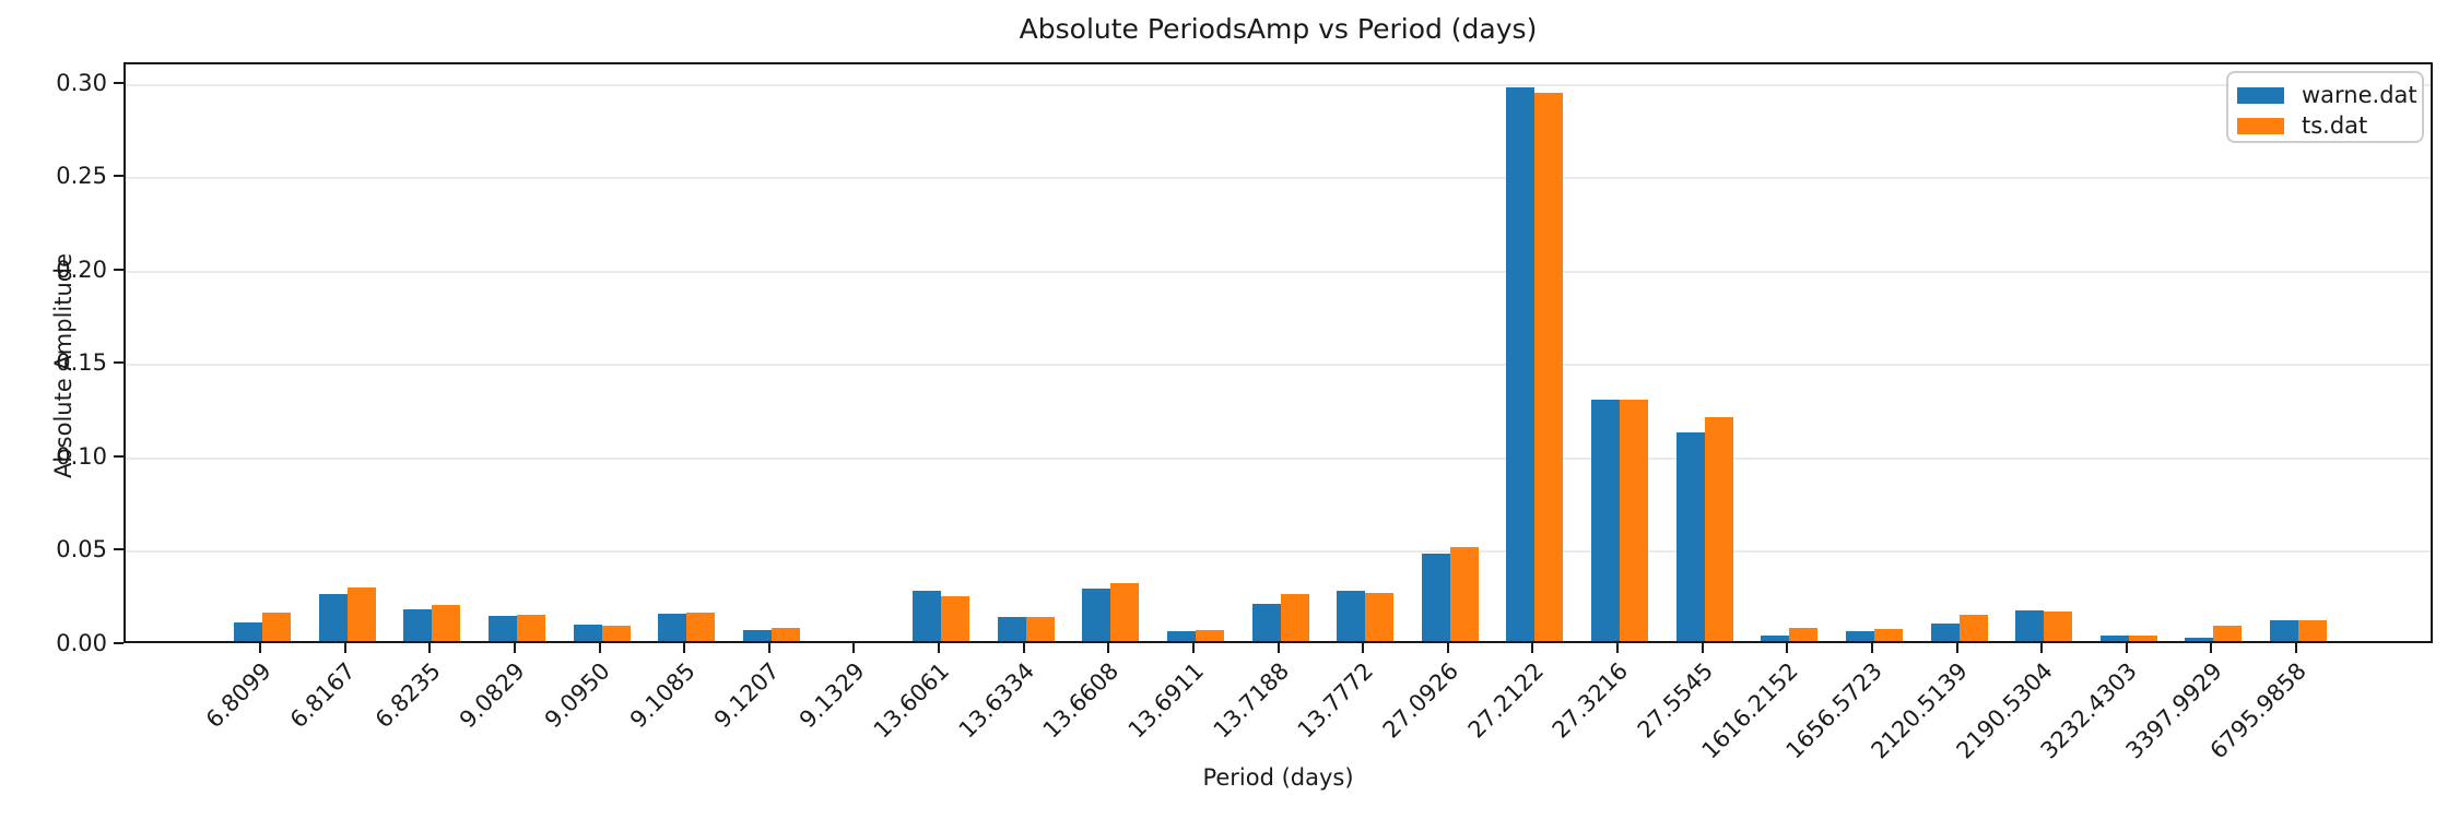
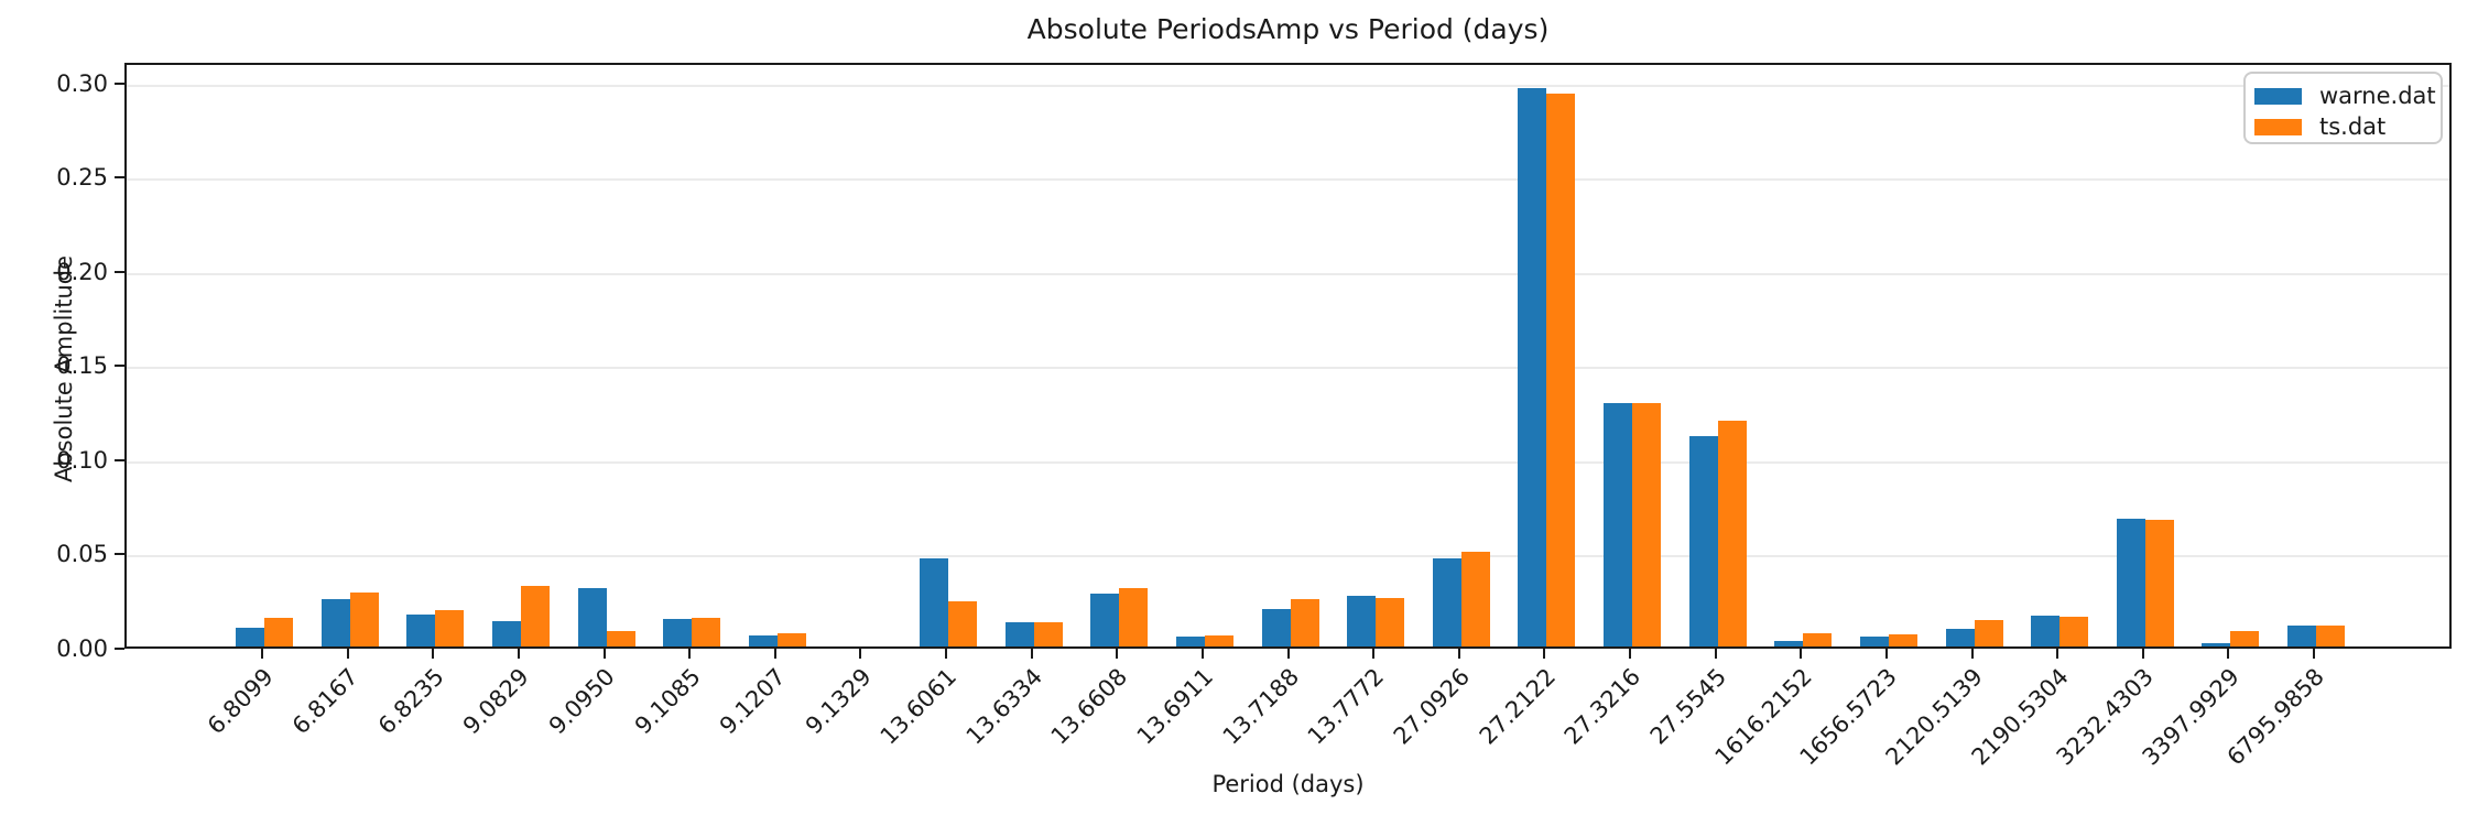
ts.dat/9.0829: 0.014 -> 0.032
warne.dat/9.0950: 0.009 -> 0.031
warne.dat/13.6061: 0.027 -> 0.047
warne.dat/3232.4303: 0.003 -> 0.068
ts.dat/3232.4303: 0.003 -> 0.067
